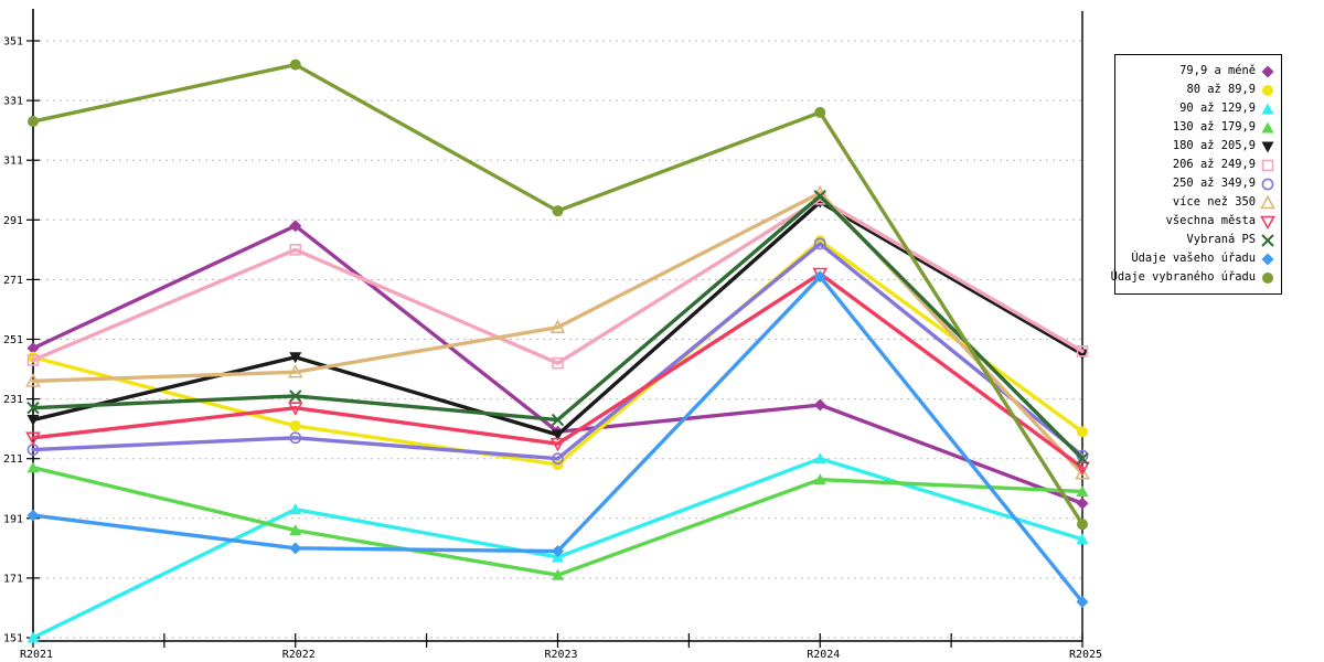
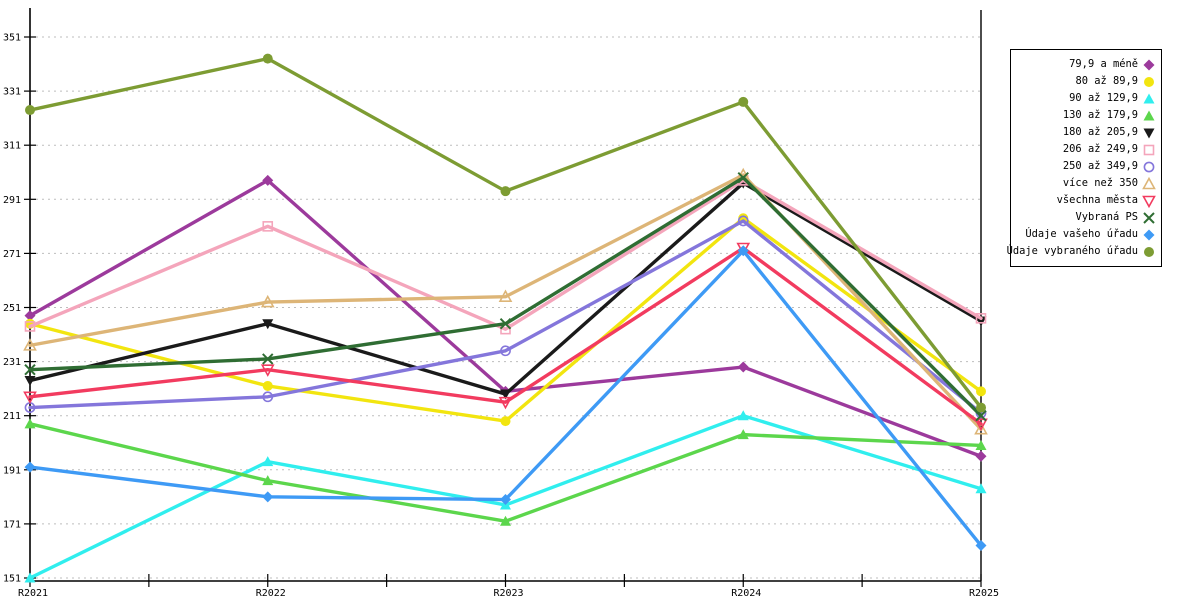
79,9 a méně/R2022: 289 -> 298
více než 350/R2022: 240 -> 253
250 až 349,9/R2023: 211 -> 235
Vybraná PS/R2023: 224 -> 245
Údaje vybraného úřadu/R2025: 189 -> 214
